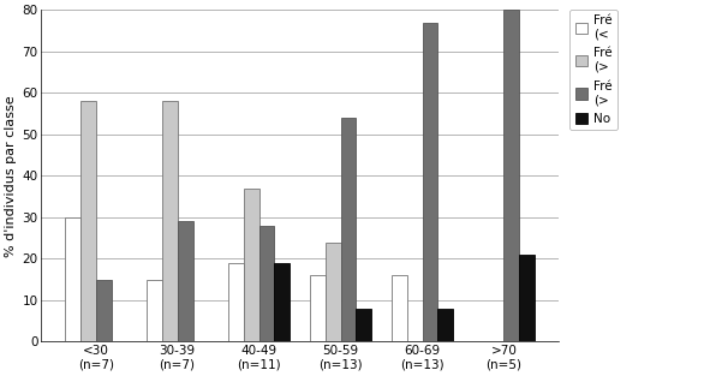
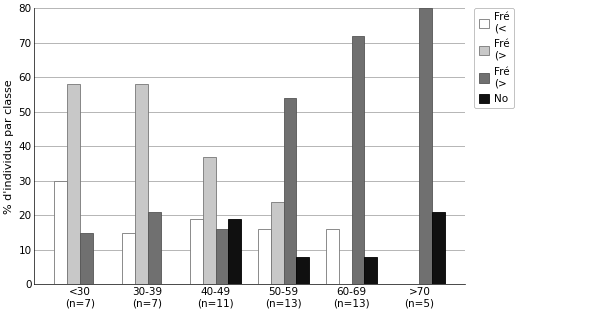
Fré (>/30-39 (n=7): 29 -> 21
Fré (>/40-49 (n=11): 28 -> 16
Fré (>/60-69 (n=13): 77 -> 72
